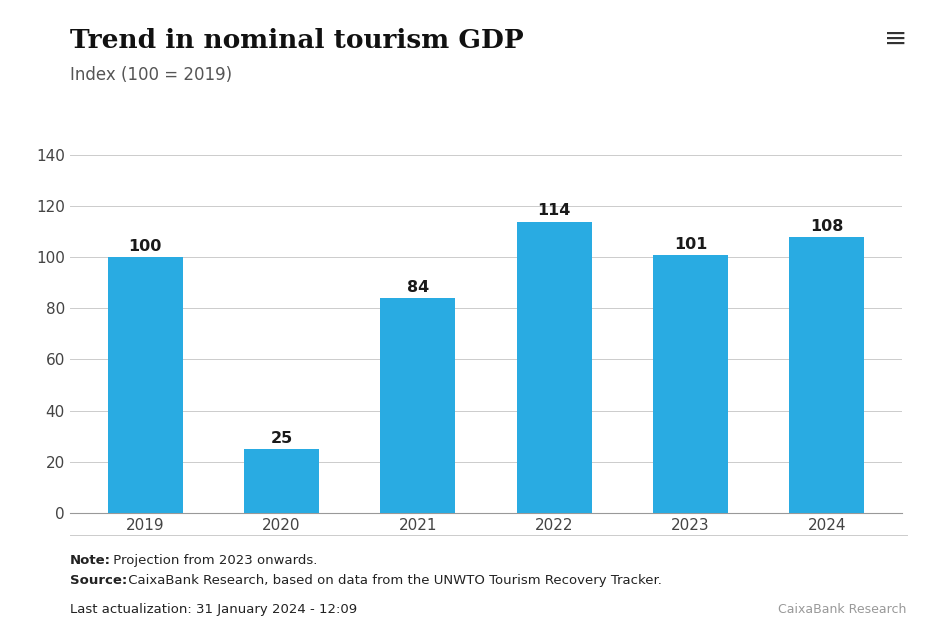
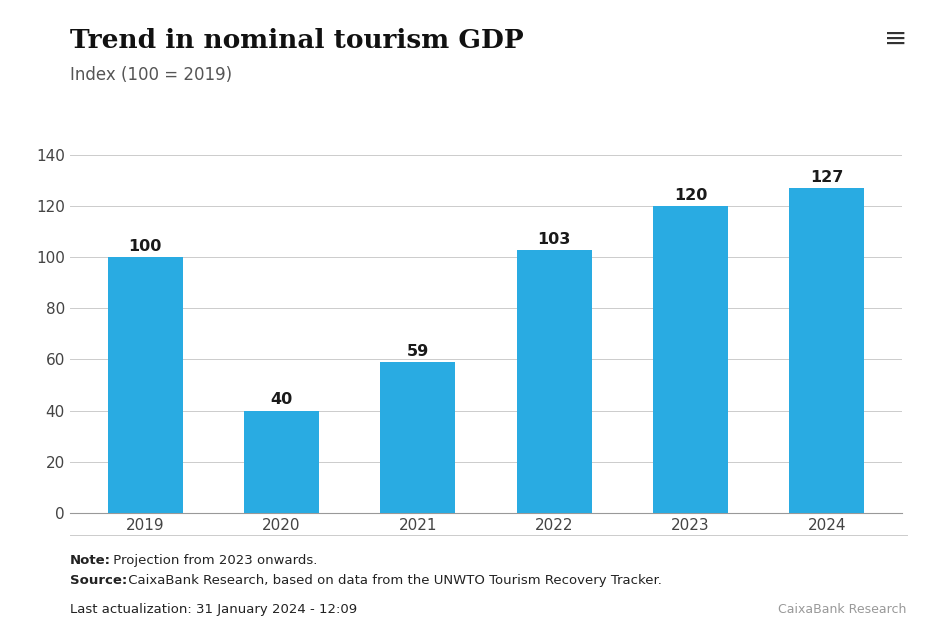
2020: 25 -> 40
2021: 84 -> 59
2022: 114 -> 103
2023: 101 -> 120
2024: 108 -> 127
